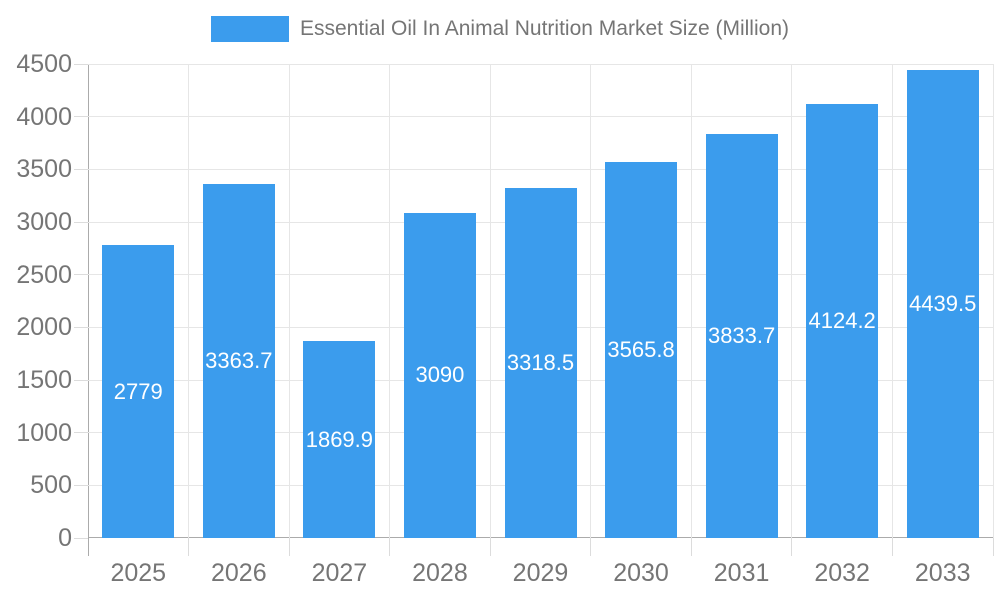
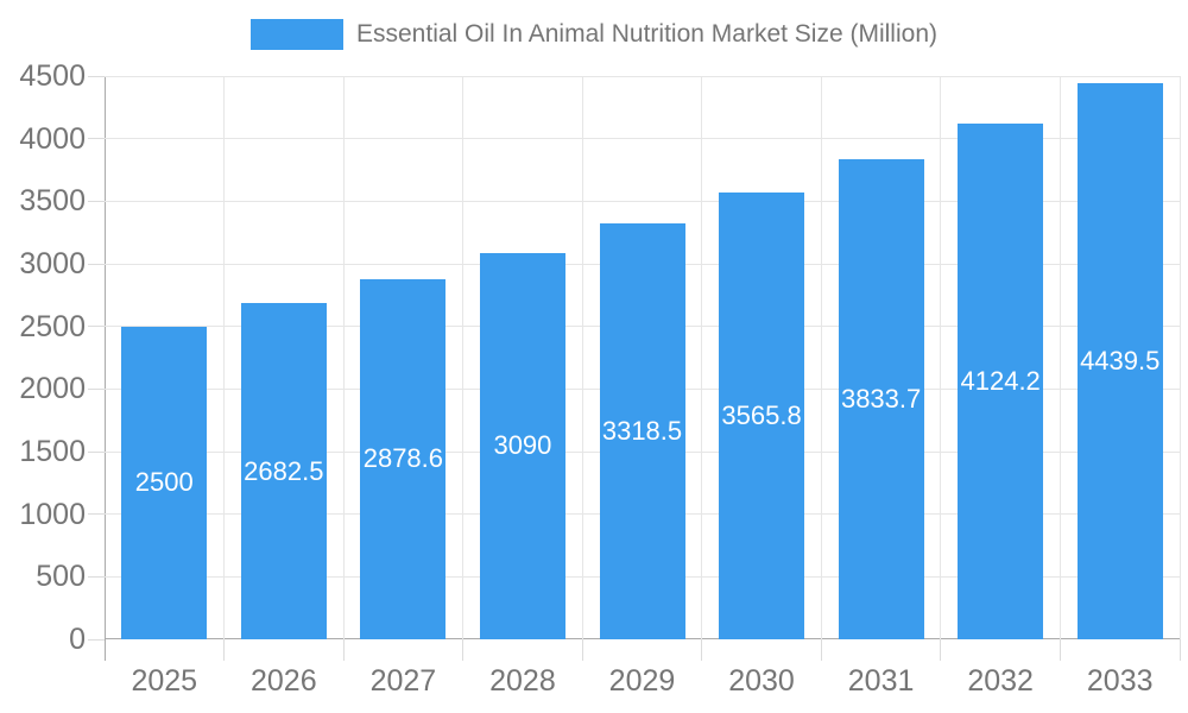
2025: 2779 -> 2500
2026: 3363.7 -> 2682.5
2027: 1869.9 -> 2878.6
